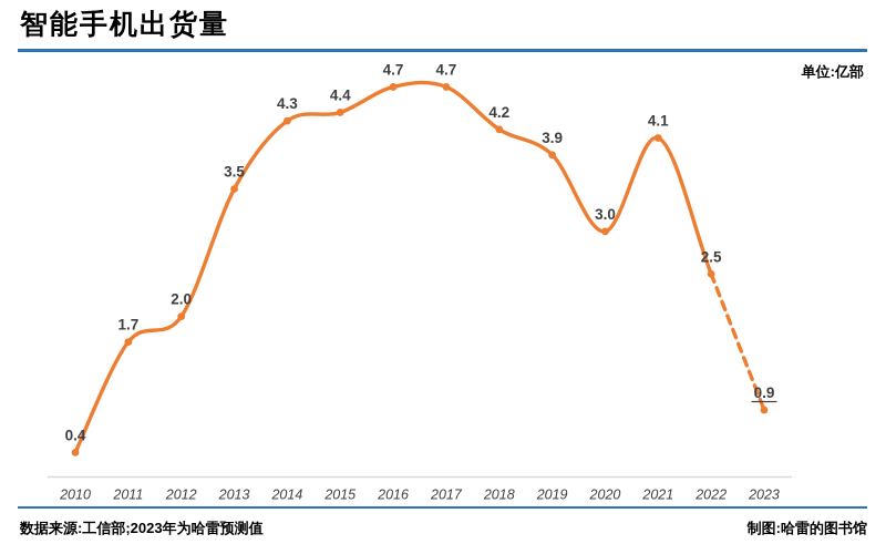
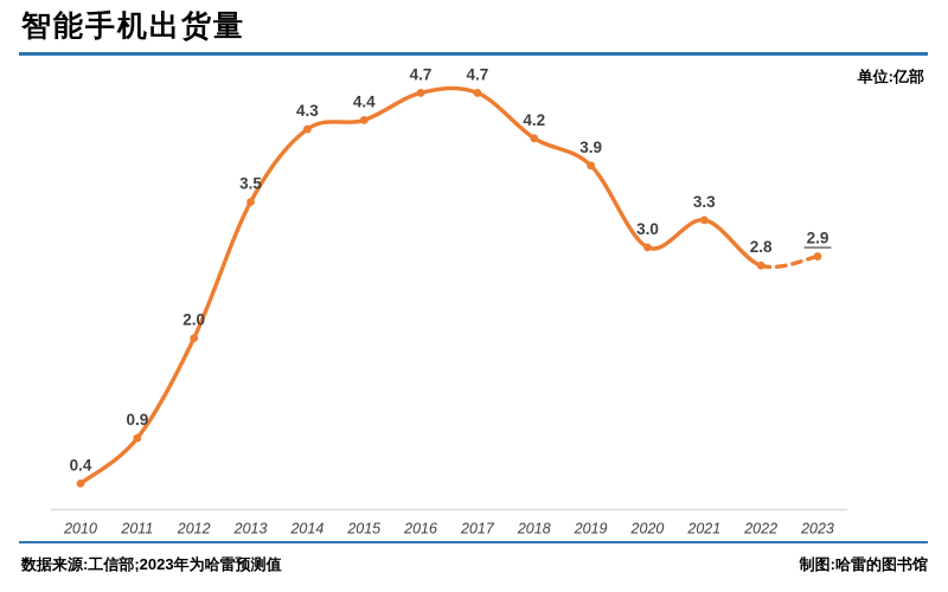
2011: 1.7 -> 0.9
2021: 4.1 -> 3.3
2022: 2.5 -> 2.8
2023: 0.9 -> 2.9
